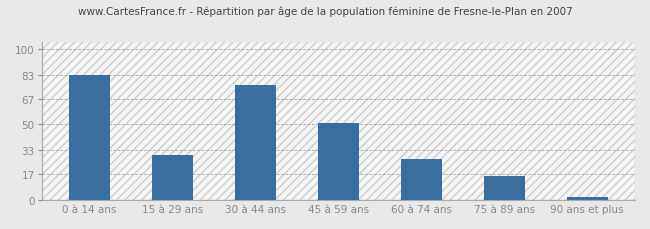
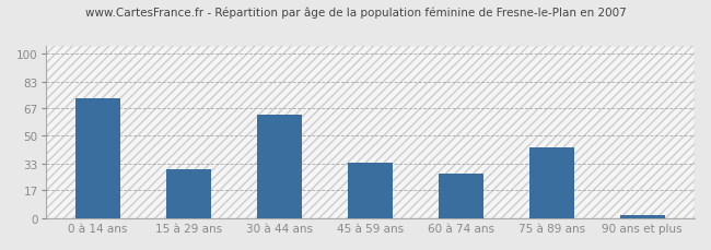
0 à 14 ans: 83 -> 73
30 à 44 ans: 76 -> 63
45 à 59 ans: 51 -> 34
75 à 89 ans: 16 -> 43
